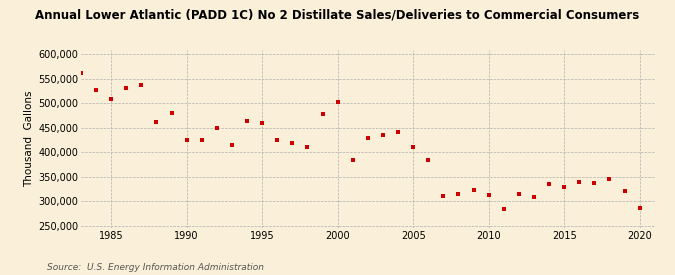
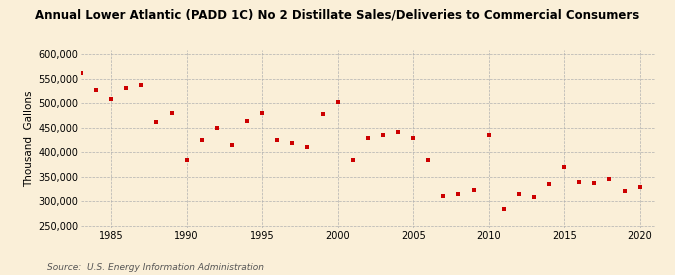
1990: 425,000 -> 385,000
1995: 460,000 -> 480,000
2005: 410,000 -> 430,000
2010: 313,000 -> 435,000
2015: 330,000 -> 370,000
2020: 286,000 -> 330,000
